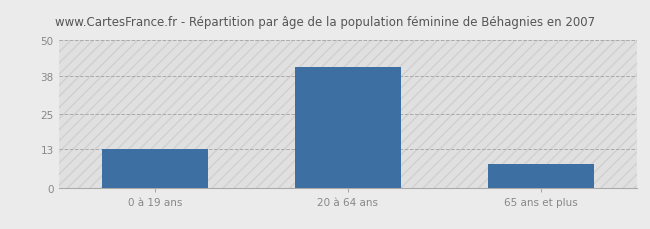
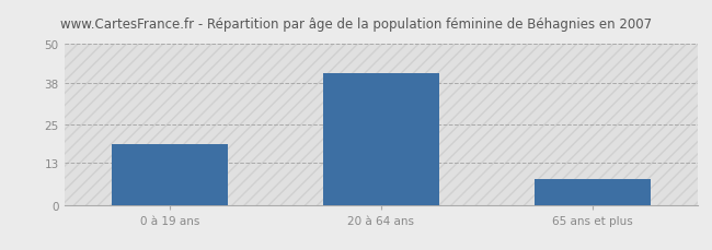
0 à 19 ans: 13 -> 19
